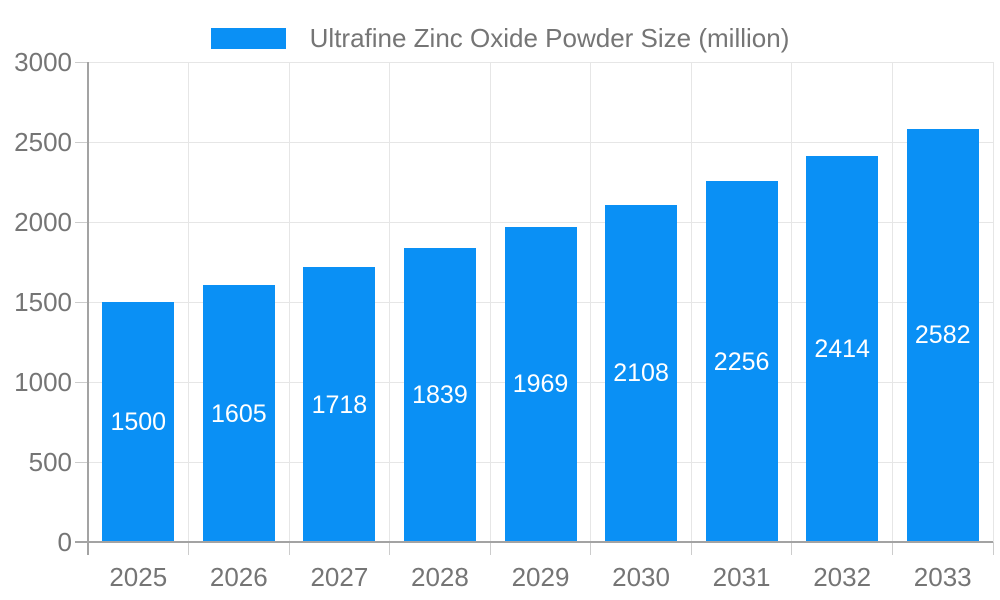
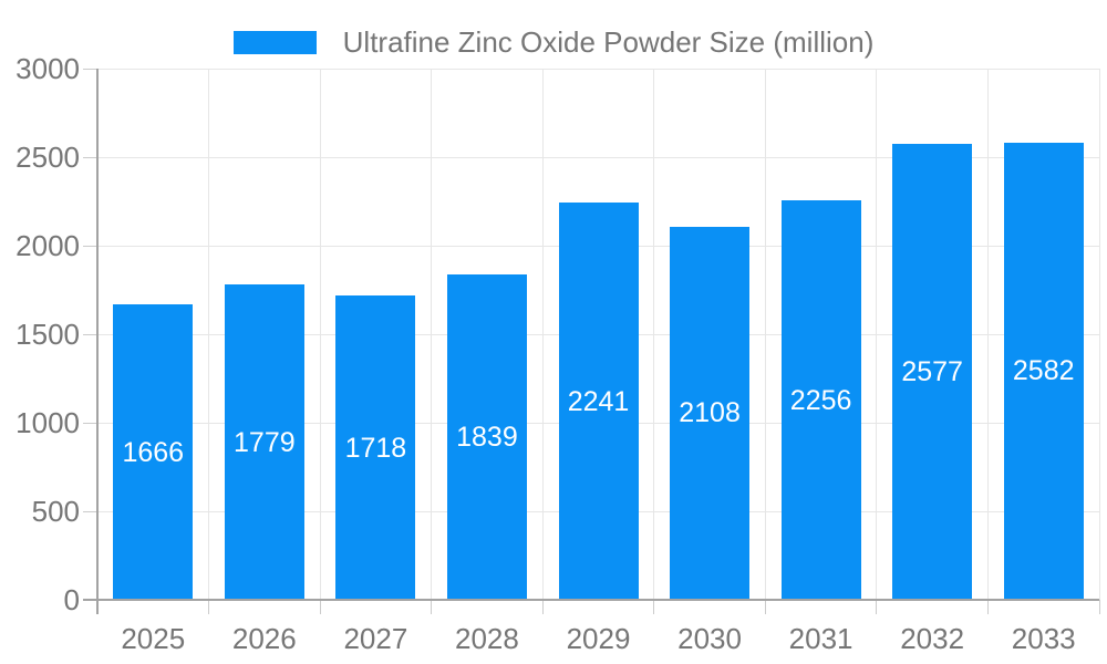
2025: 1500 -> 1666
2026: 1605 -> 1779
2029: 1969 -> 2241
2032: 2414 -> 2577
